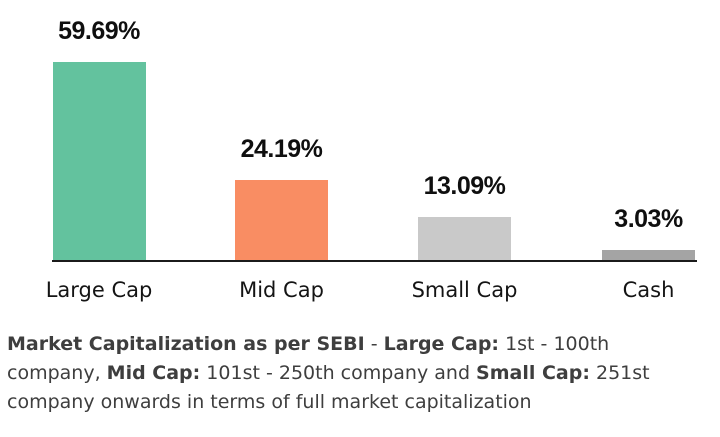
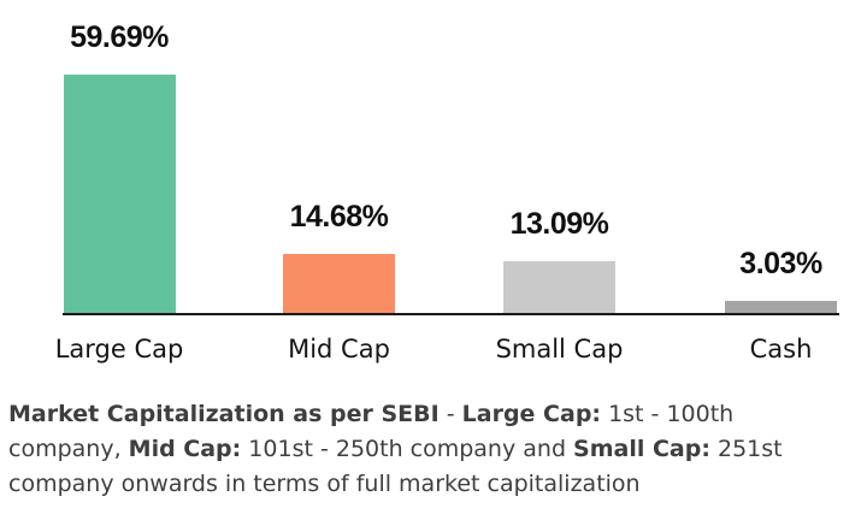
Mid Cap: 24.19% -> 14.68%
